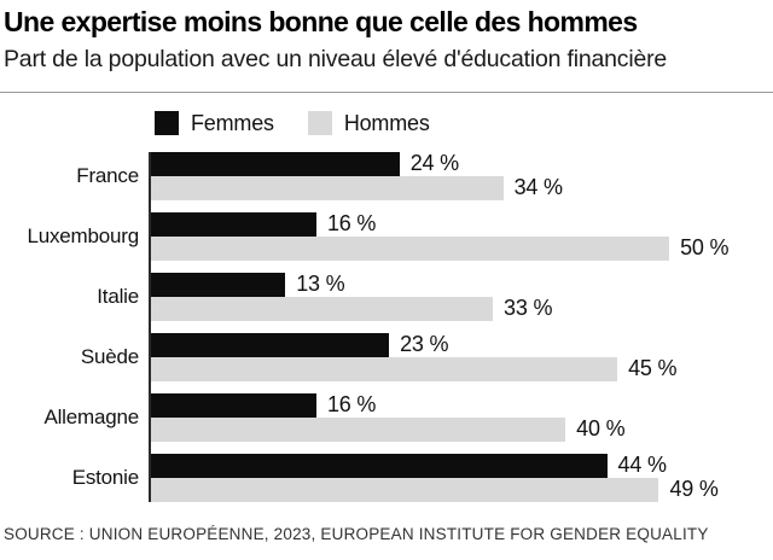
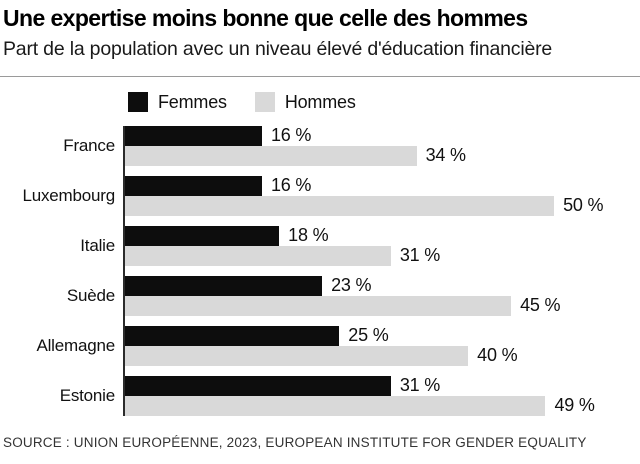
Femmes/France: 24 -> 16
Femmes/Italie: 13 -> 18
Hommes/Italie: 33 -> 31
Femmes/Allemagne: 16 -> 25
Femmes/Estonie: 44 -> 31
